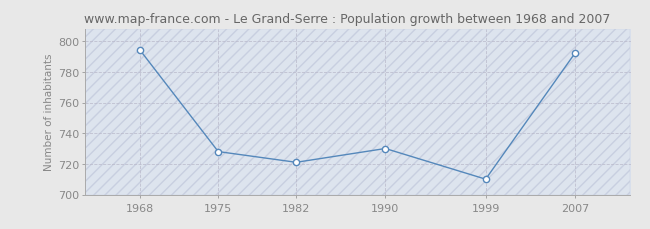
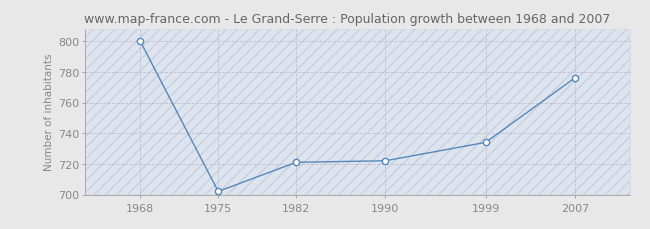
1968: 794 -> 800
1975: 728 -> 702
1990: 730 -> 722
1999: 710 -> 734
2007: 792 -> 776
